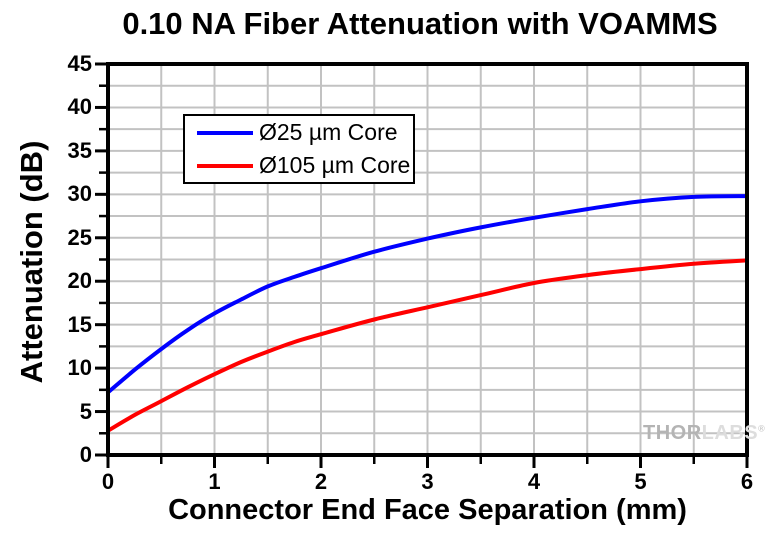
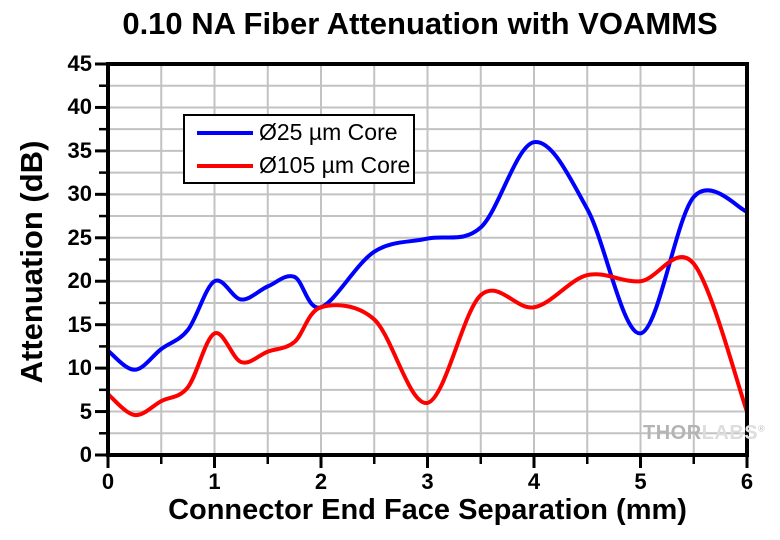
Ø25 µm Core/0: 7 -> 12
Ø105 µm Core/0: 3 -> 7
Ø25 µm Core/1: 16 -> 20
Ø105 µm Core/1: 9 -> 14
Ø25 µm Core/2: 22 -> 17
Ø105 µm Core/2: 14 -> 17
Ø105 µm Core/3: 17 -> 6
Ø25 µm Core/4: 27 -> 36
Ø105 µm Core/4: 20 -> 17
Ø25 µm Core/5: 29 -> 14
Ø105 µm Core/5: 21 -> 20
Ø25 µm Core/6: 30 -> 28
Ø105 µm Core/6: 22 -> 5
